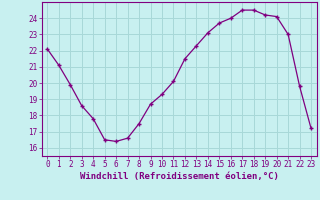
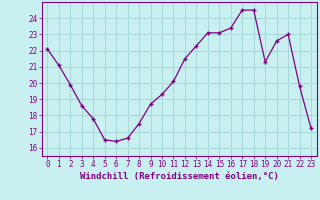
15: 23.7 -> 23.1
16: 24.0 -> 23.4
19: 24.2 -> 21.3
20: 24.1 -> 22.6
